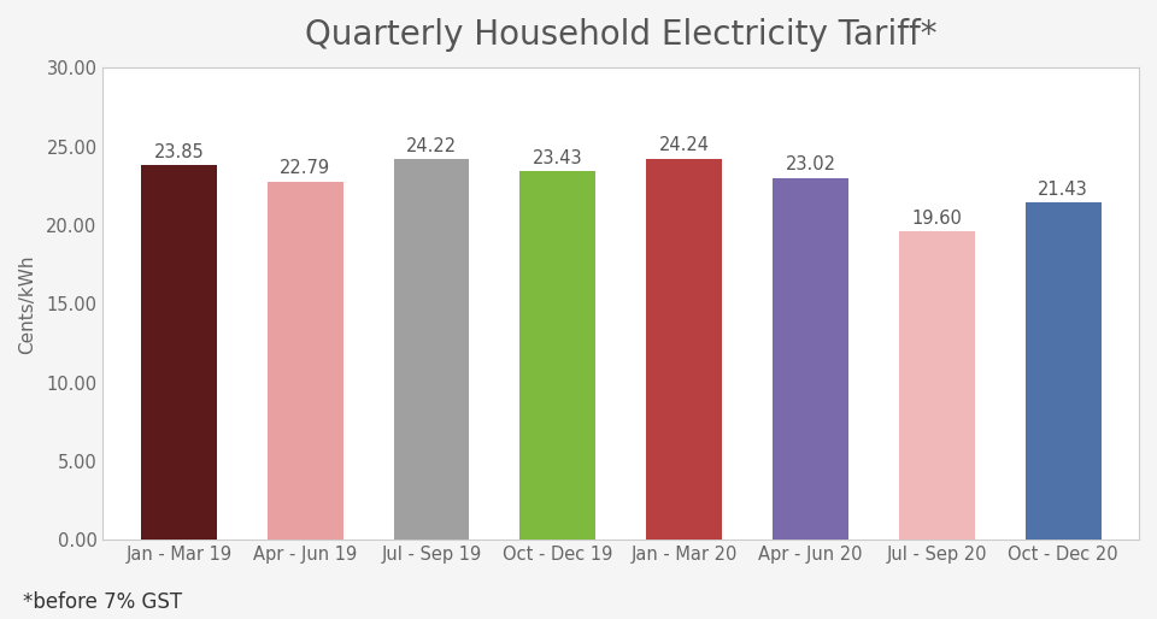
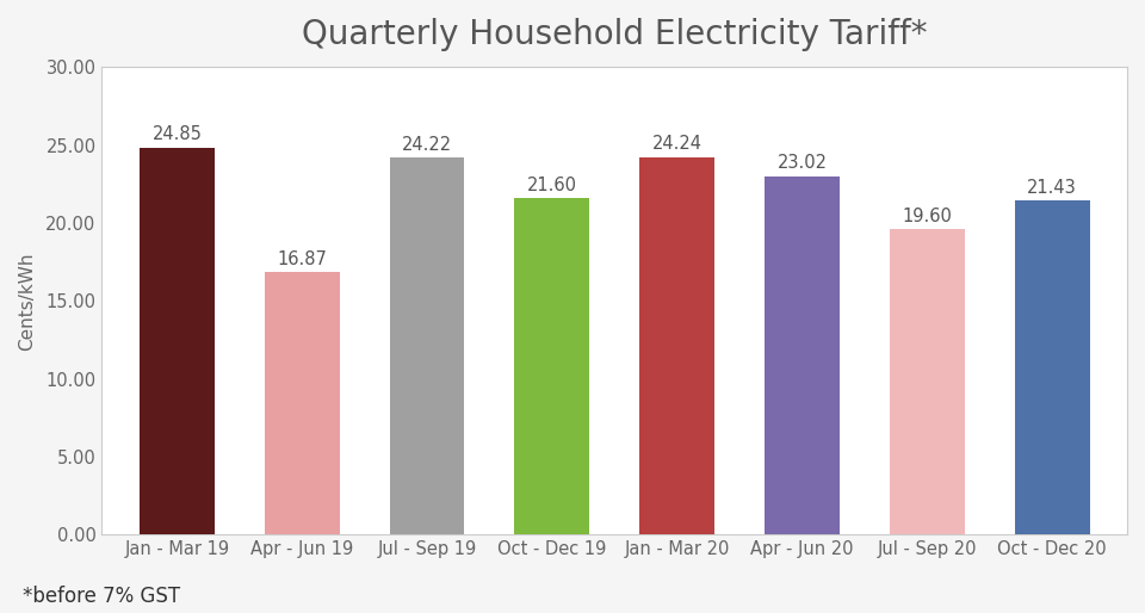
Jan - Mar 19: 23.85 -> 24.85
Apr - Jun 19: 22.79 -> 16.87
Oct - Dec 19: 23.43 -> 21.60
